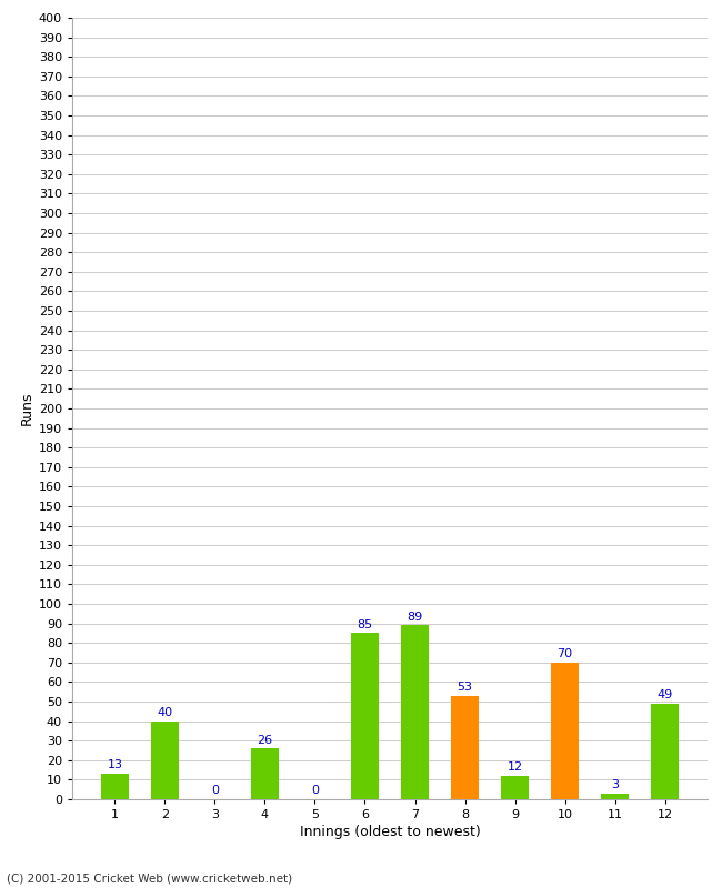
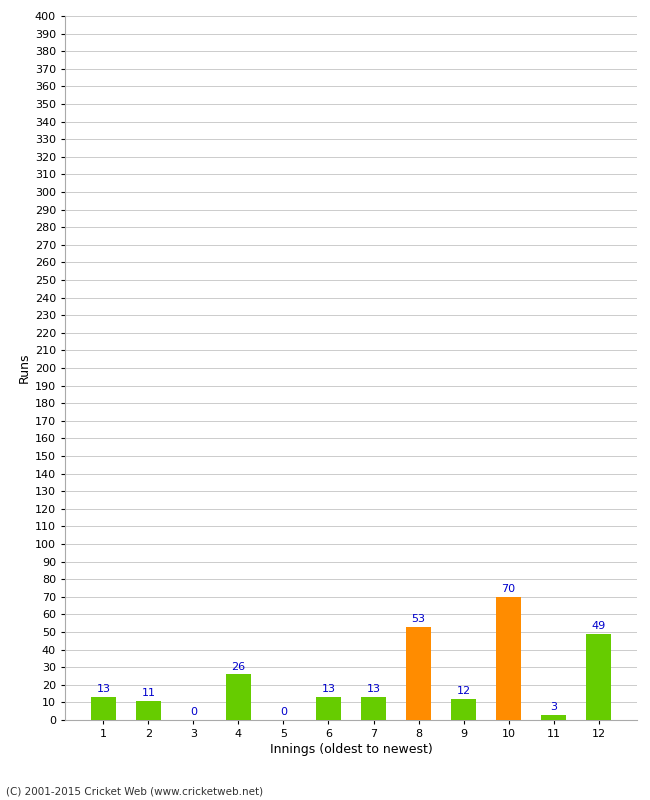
2: 40 -> 11
6: 85 -> 13
7: 89 -> 13
